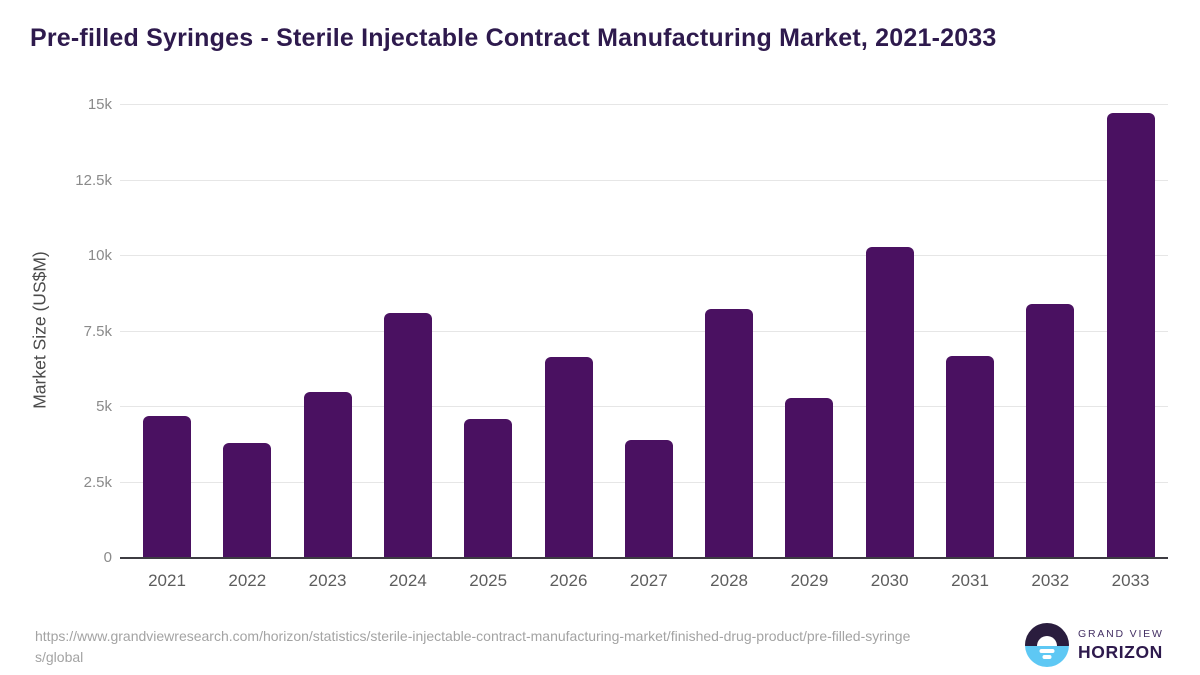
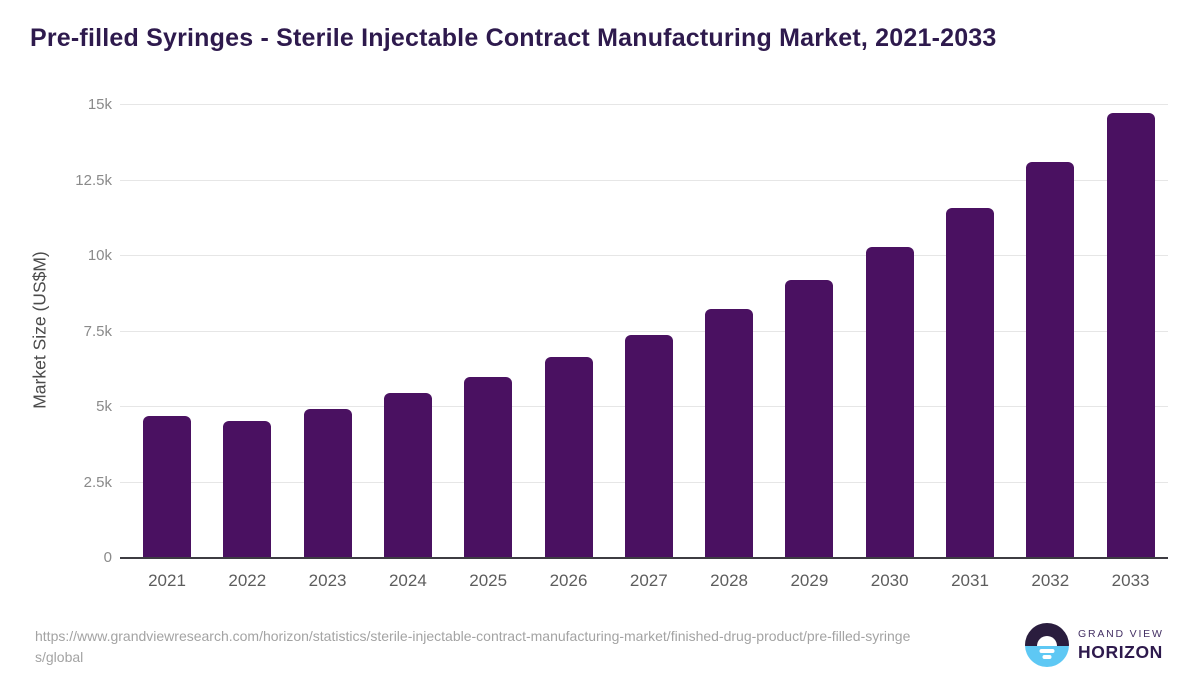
2022: 3.8k -> 4.6k
2023: 5.5k -> 5.0k
2024: 8.1k -> 5.4k
2025: 4.6k -> 6.0k
2027: 3.9k -> 7.4k
2029: 5.3k -> 9.2k
2031: 6.7k -> 11.6k
2032: 8.4k -> 13.1k
